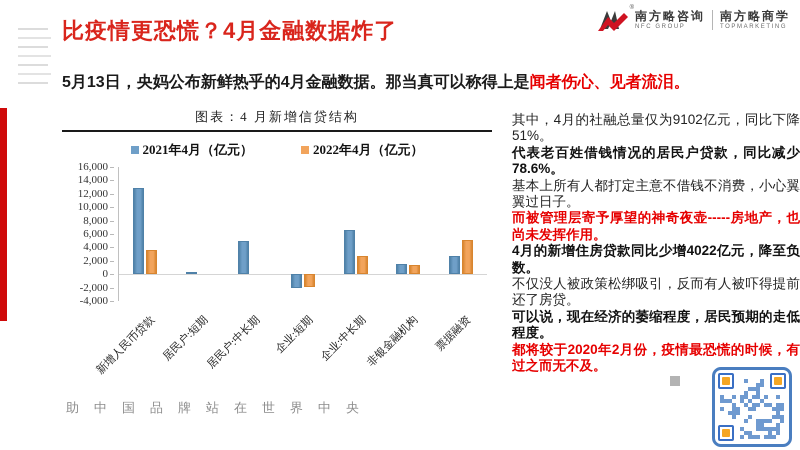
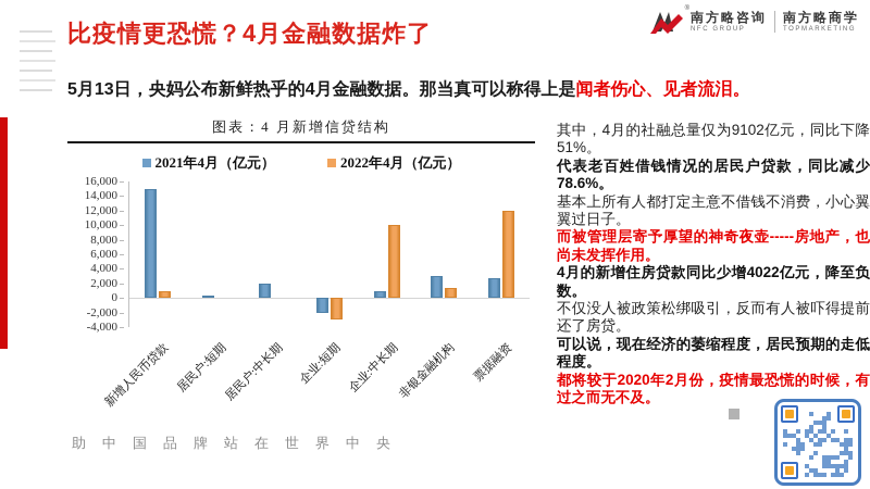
2021年4月（亿元）/新增人民币贷款: 13000 -> 15000
2022年4月（亿元）/新增人民币贷款: 4000 -> 1000
2021年4月（亿元）/居民户:中长期: 5000 -> 2000
2022年4月（亿元）/企业:短期: -2000 -> -3000
2021年4月（亿元）/企业:中长期: 7000 -> 1000
2022年4月（亿元）/企业:中长期: 3000 -> 10000
2021年4月（亿元）/非银金融机构: 2000 -> 3000
2022年4月（亿元）/票据融资: 5000 -> 12000
